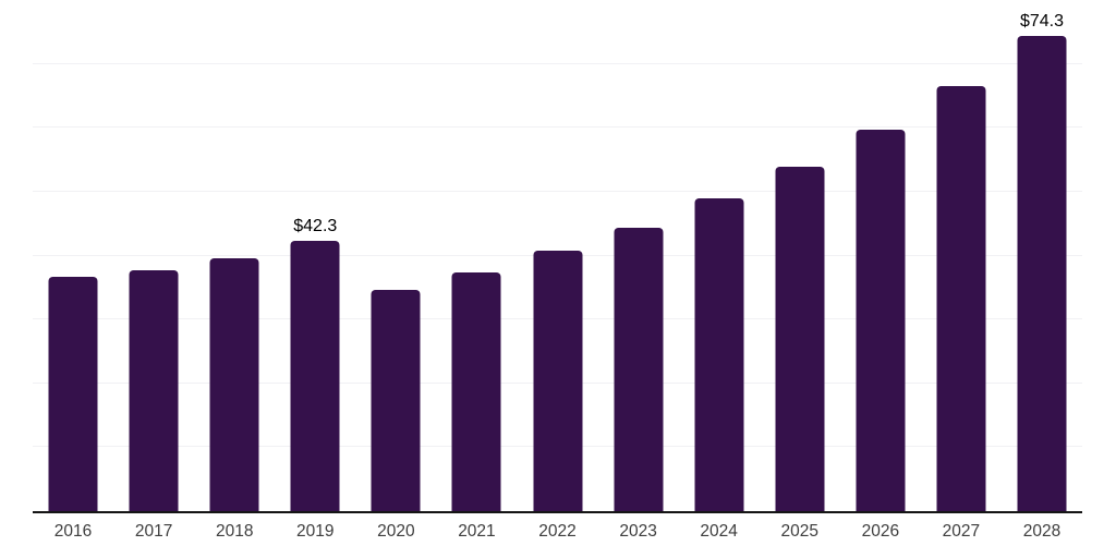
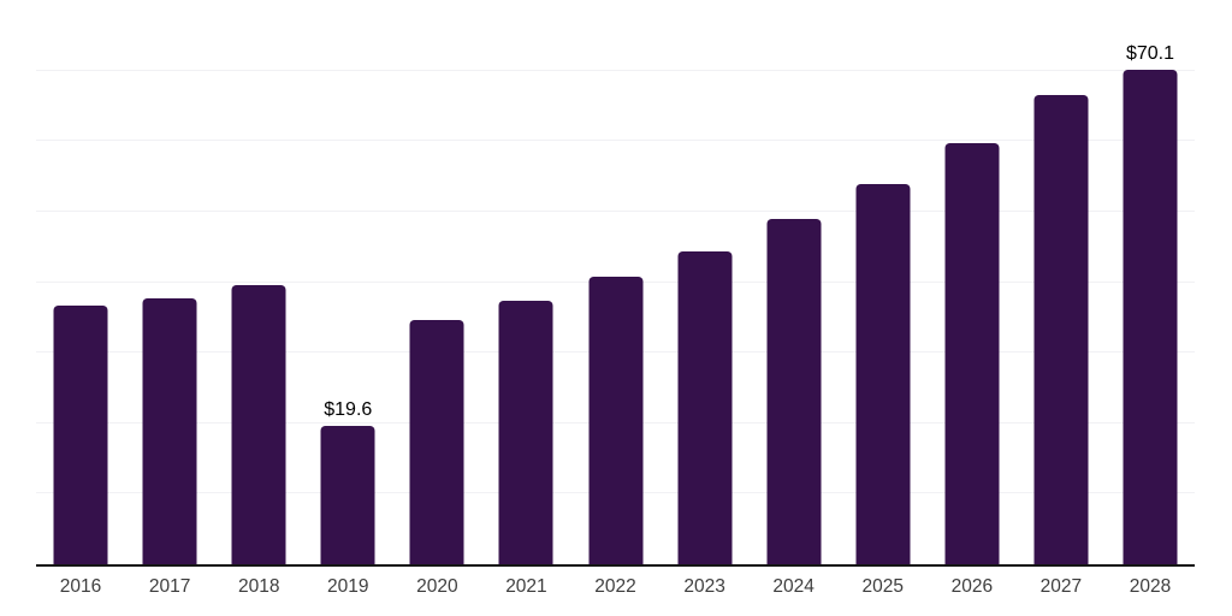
2019: $42.3 -> $19.6
2028: $74.3 -> $70.1
